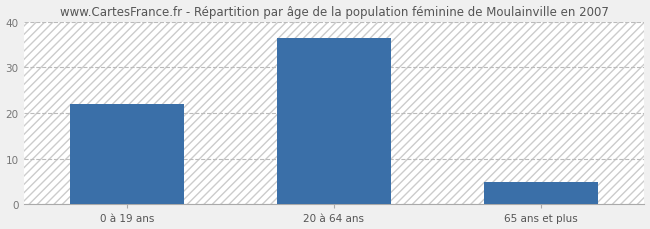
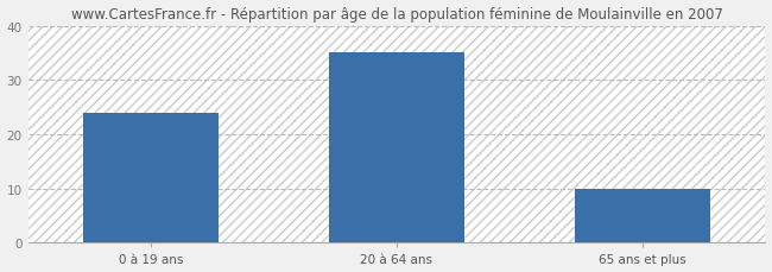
0 à 19 ans: 22.0 -> 24.0
20 à 64 ans: 36.5 -> 35.0
65 ans et plus: 5.0 -> 10.0
